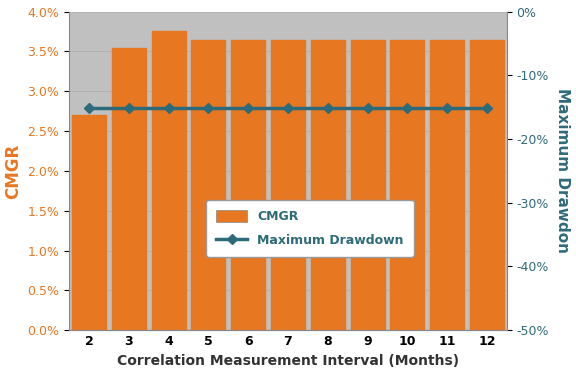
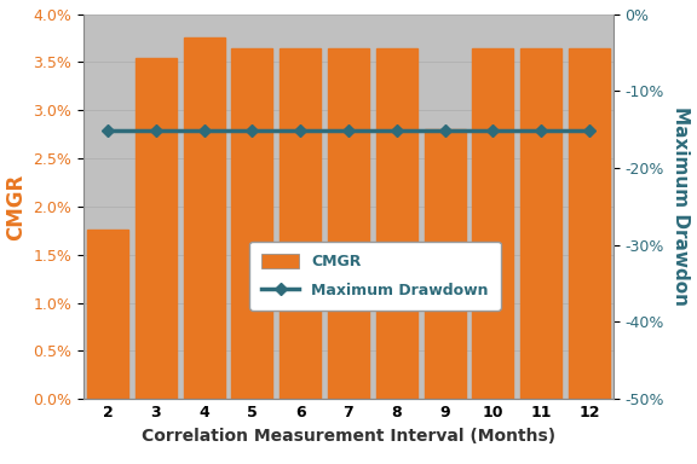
CMGR/2: 2.70% -> 1.76%
CMGR/9: 3.64% -> 2.80%
